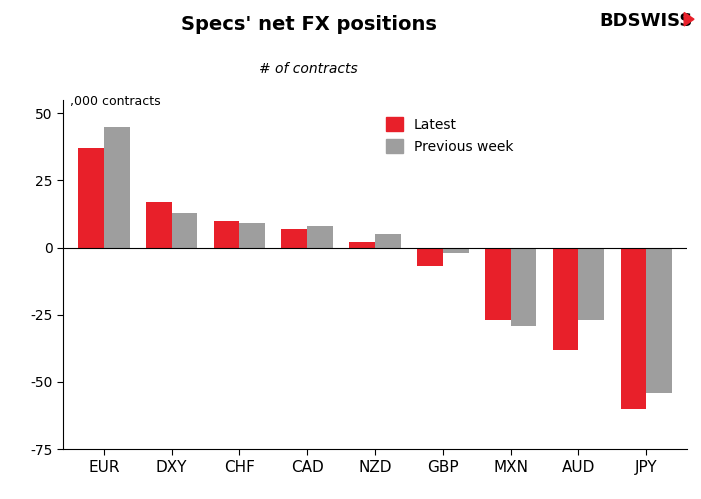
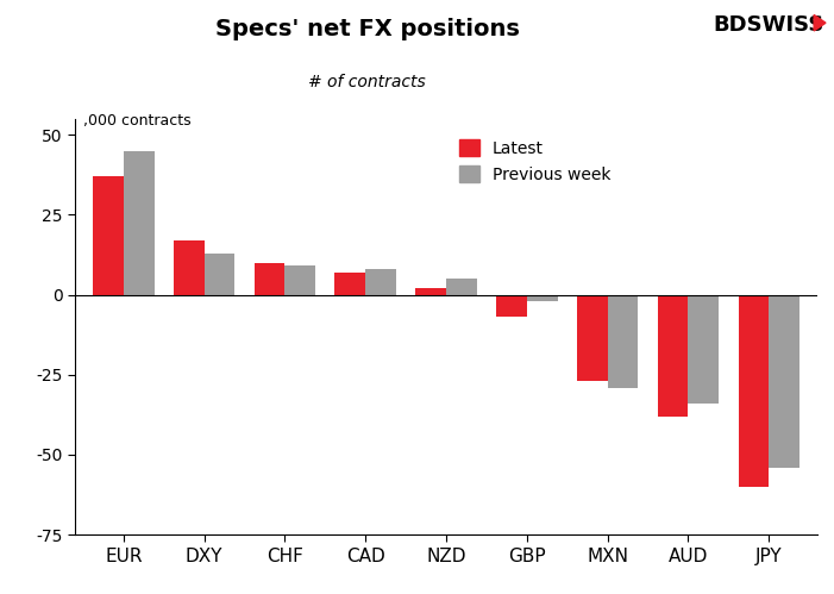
Previous week/AUD: -27 -> -34
